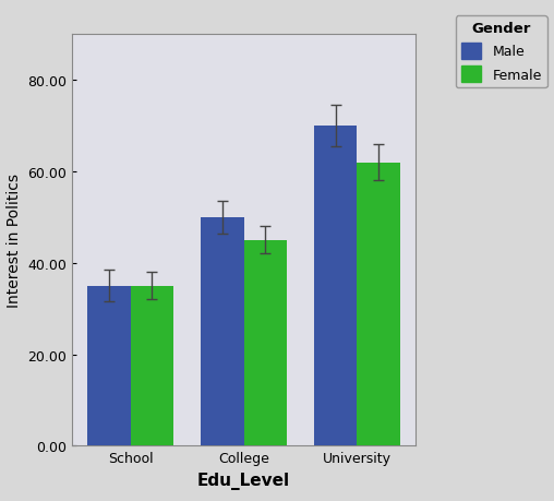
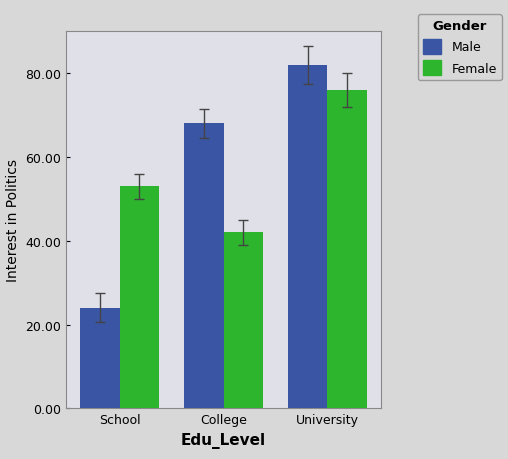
Male/School: 35 -> 24
Female/School: 35 -> 53
Male/College: 50 -> 68
Female/College: 45 -> 42
Male/University: 70 -> 82
Female/University: 62 -> 76
